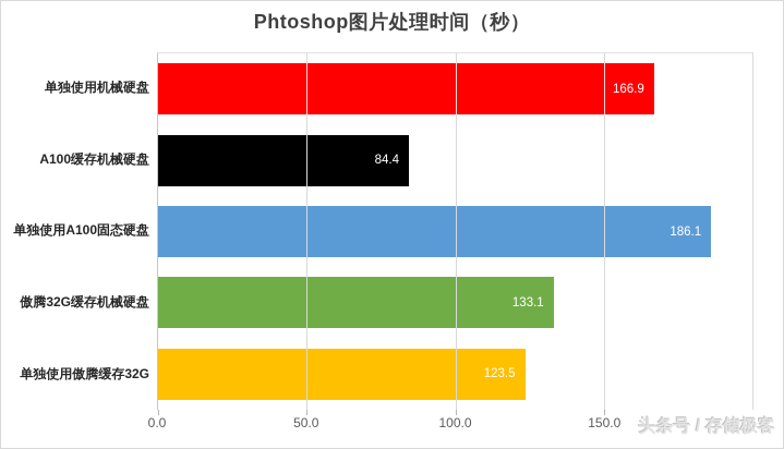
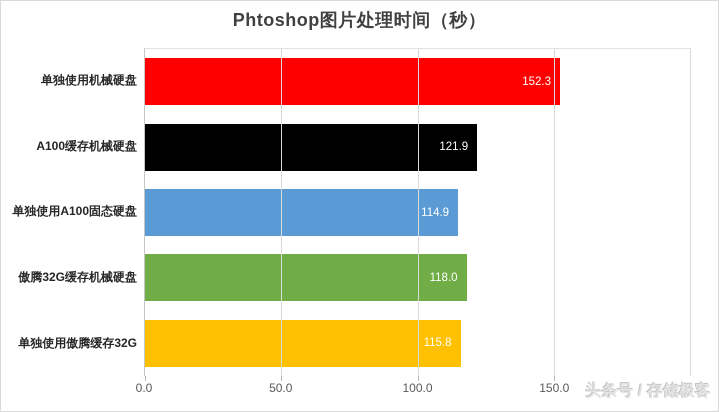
单独使用机械硬盘: 166.9 -> 152.3
A100缓存机械硬盘: 84.4 -> 121.9
单独使用A100固态硬盘: 186.1 -> 114.9
傲腾32G缓存机械硬盘: 133.1 -> 118.0
单独使用傲腾缓存32G: 123.5 -> 115.8
